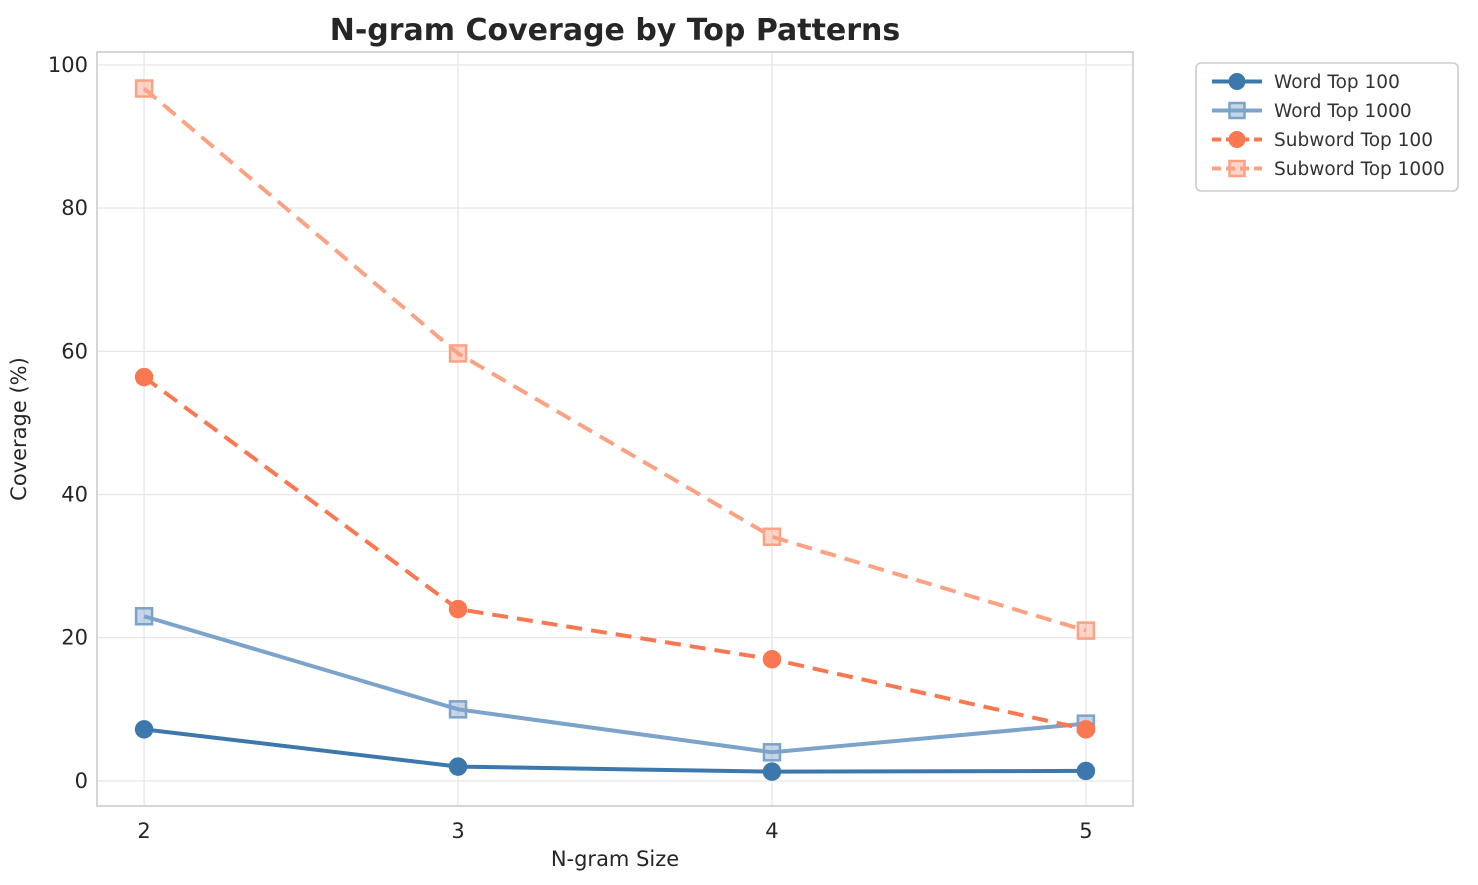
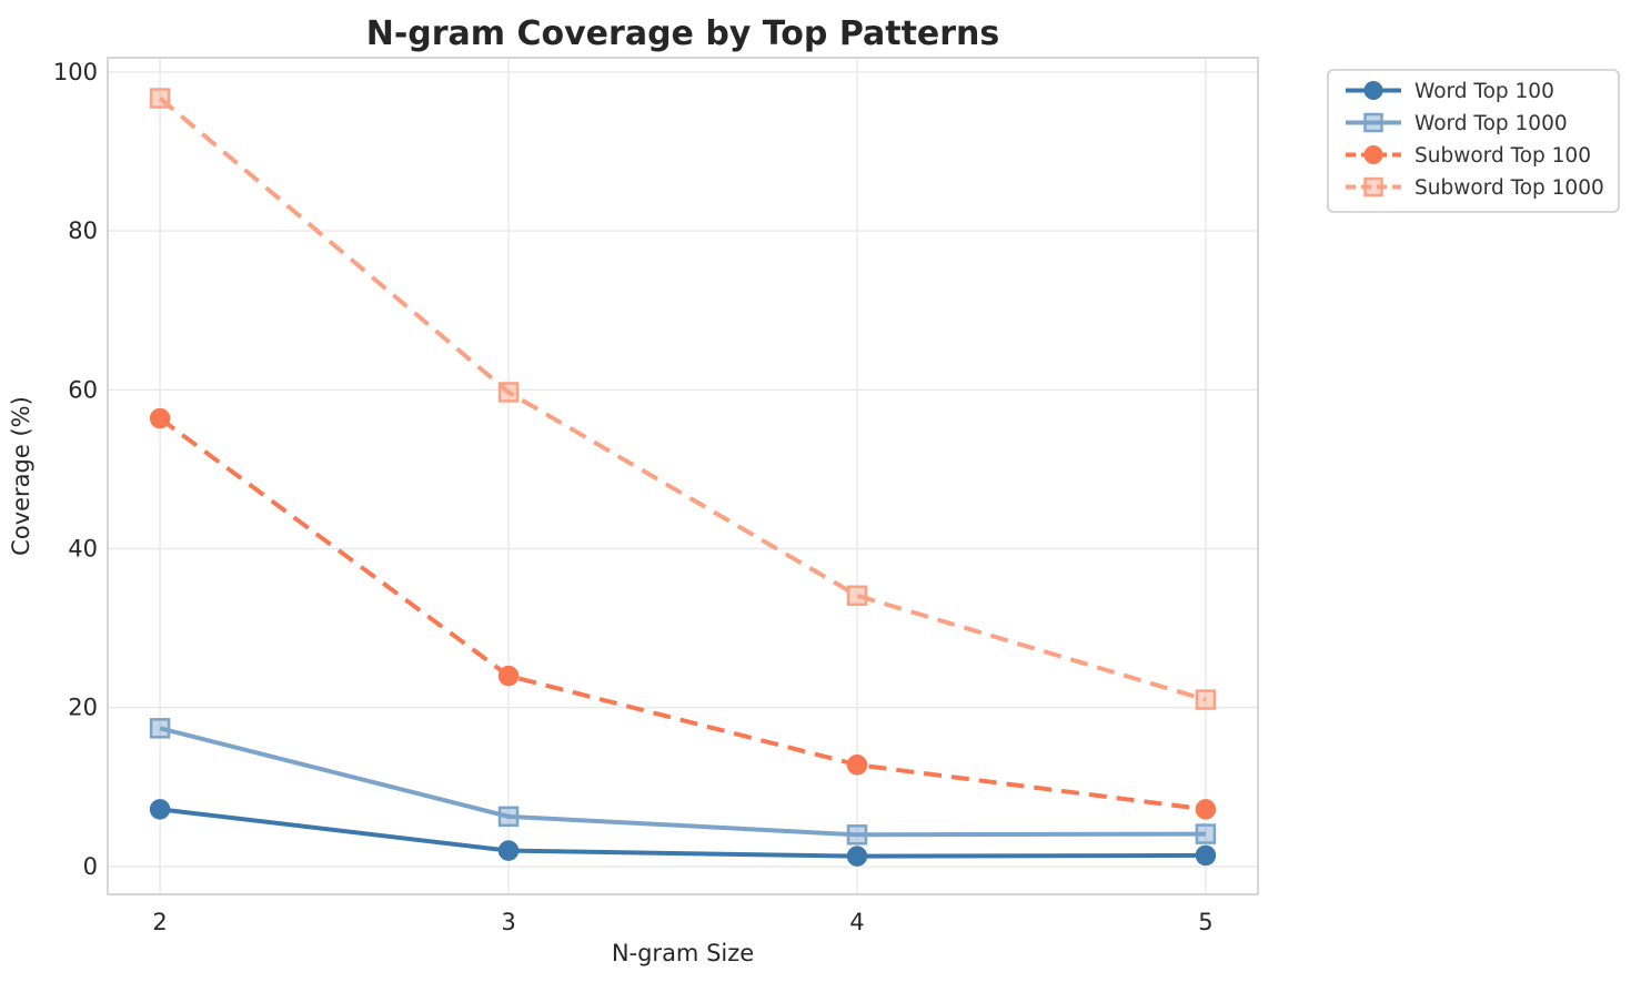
Word Top 1000/2: 23 -> 17
Word Top 1000/3: 10 -> 6
Subword Top 100/4: 17 -> 13
Word Top 1000/5: 8 -> 4
